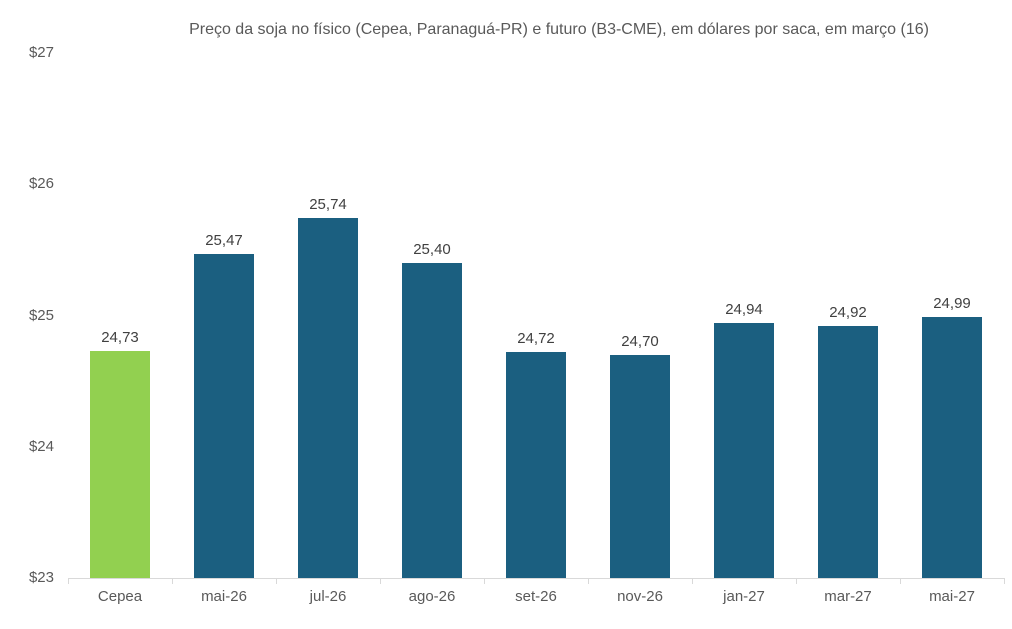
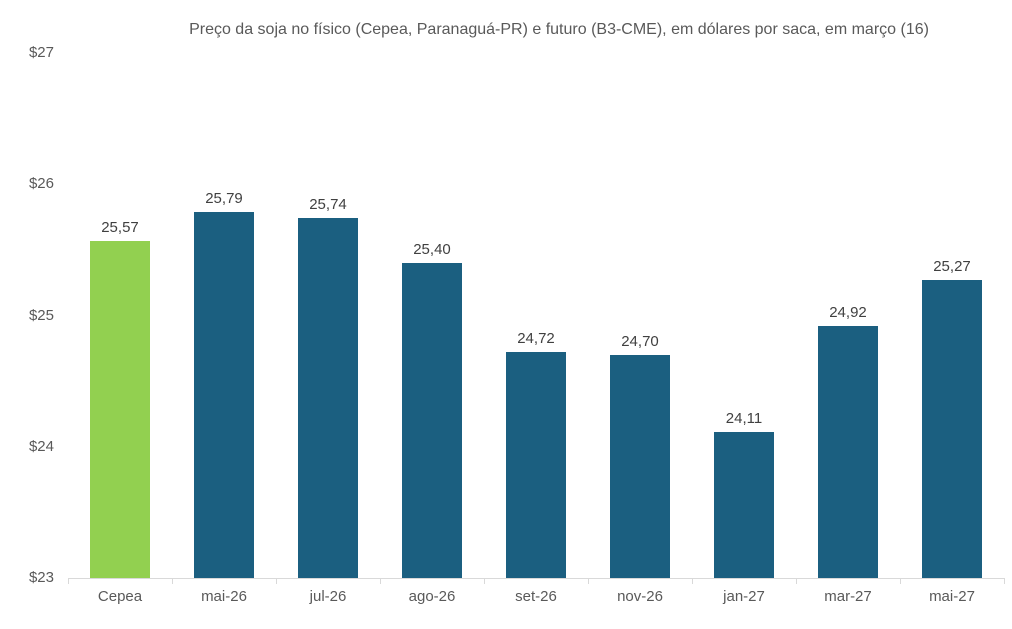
Cepea: 24,73 -> 25,57
mai-26: 25,47 -> 25,79
jan-27: 24,94 -> 24,11
mai-27: 24,99 -> 25,27
